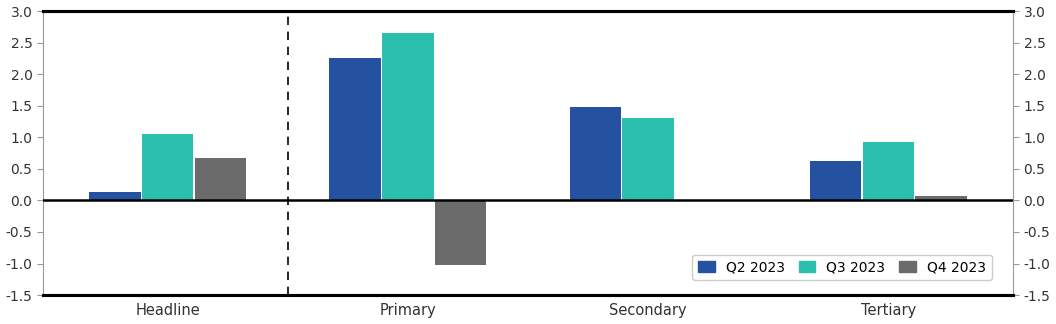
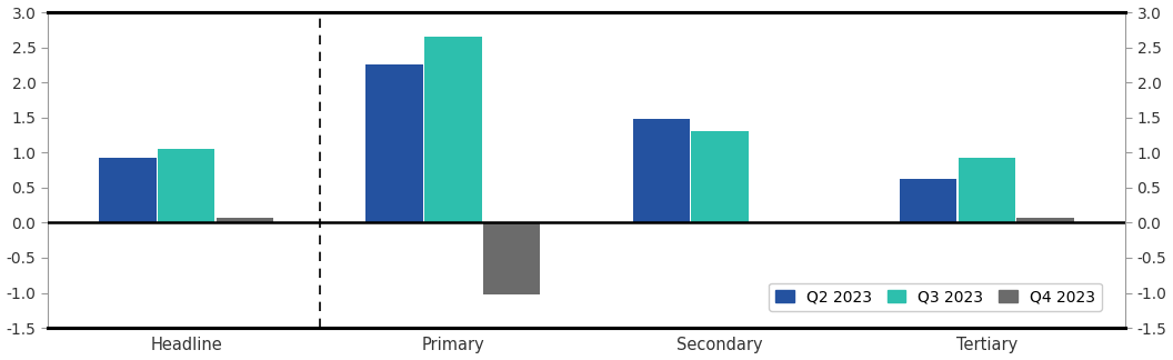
Q2 2023/Headline: 0.14 -> 0.93
Q4 2023/Headline: 0.68 -> 0.07
